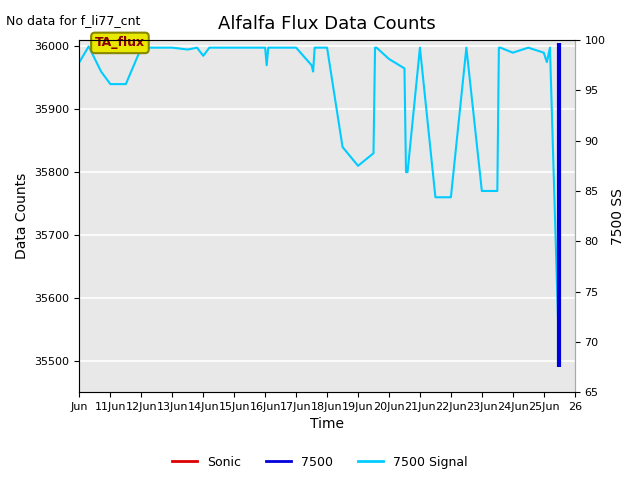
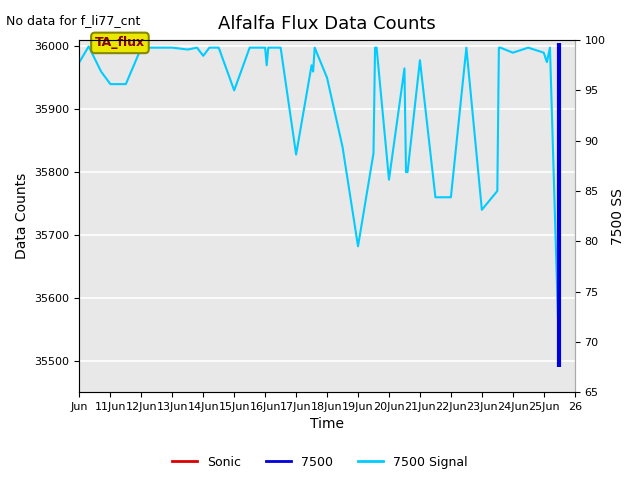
15Jun: 35998 -> 35930
17Jun: 35998 -> 35828
18Jun: 35998 -> 35950
19Jun: 35810 -> 35682
20Jun: 35980 -> 35788
21Jun: 35998 -> 35978
23Jun: 35770 -> 35740
